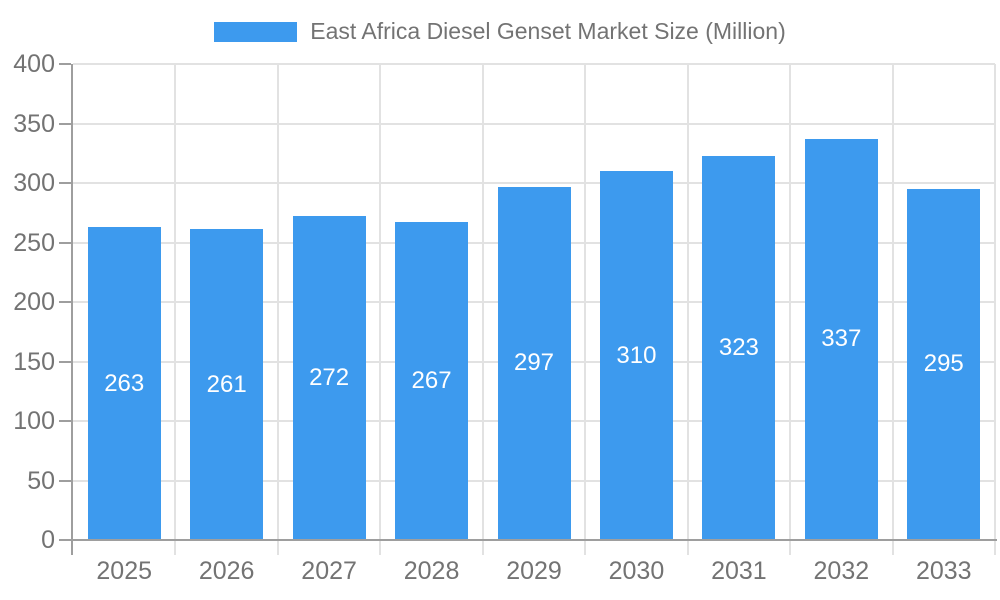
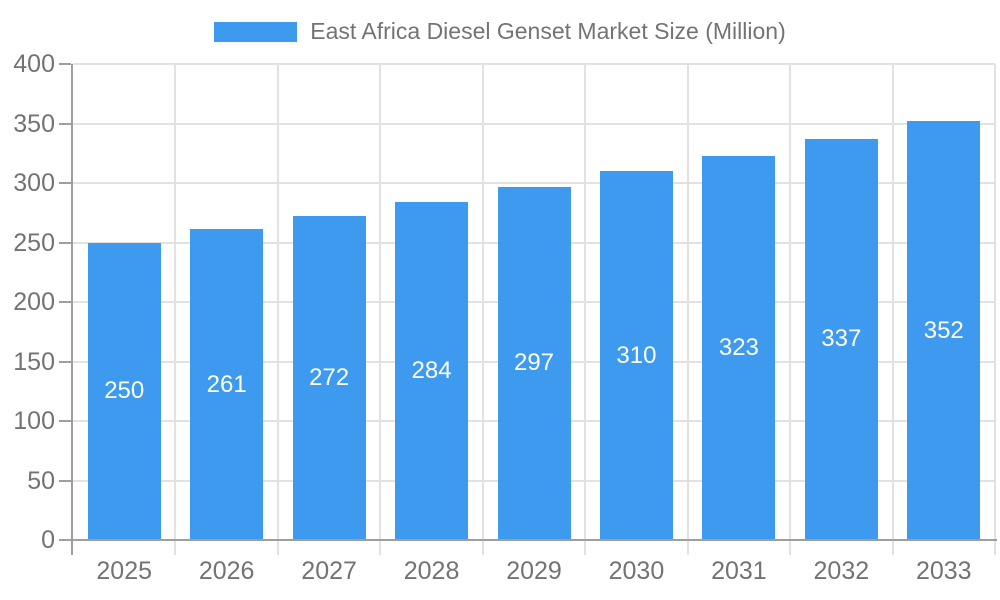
2025: 263 -> 250
2028: 267 -> 284
2033: 295 -> 352
